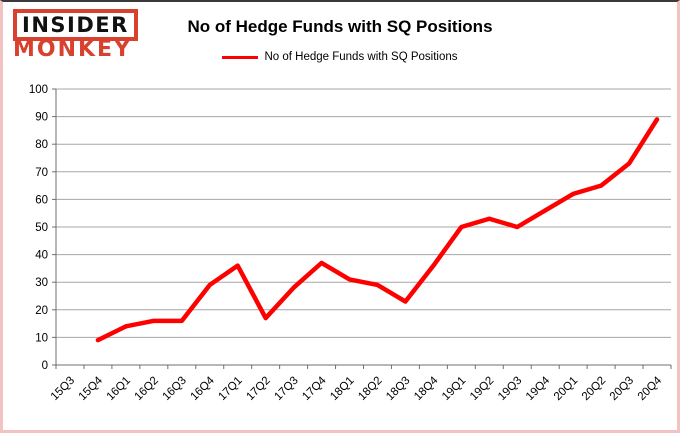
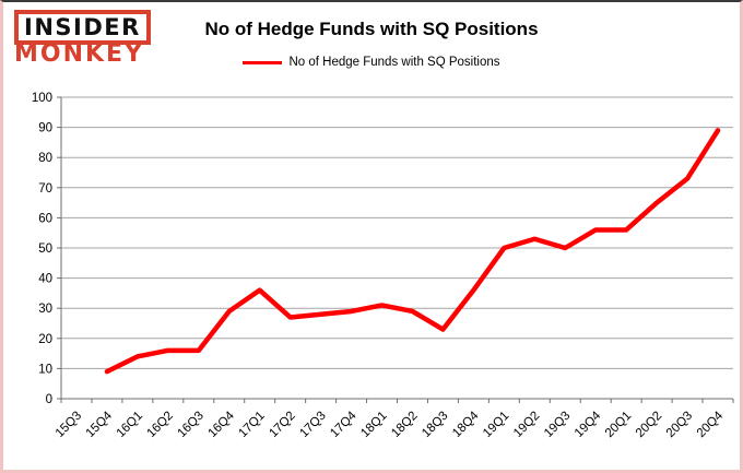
17Q2: 17 -> 27
17Q4: 37 -> 29
20Q1: 62 -> 56
